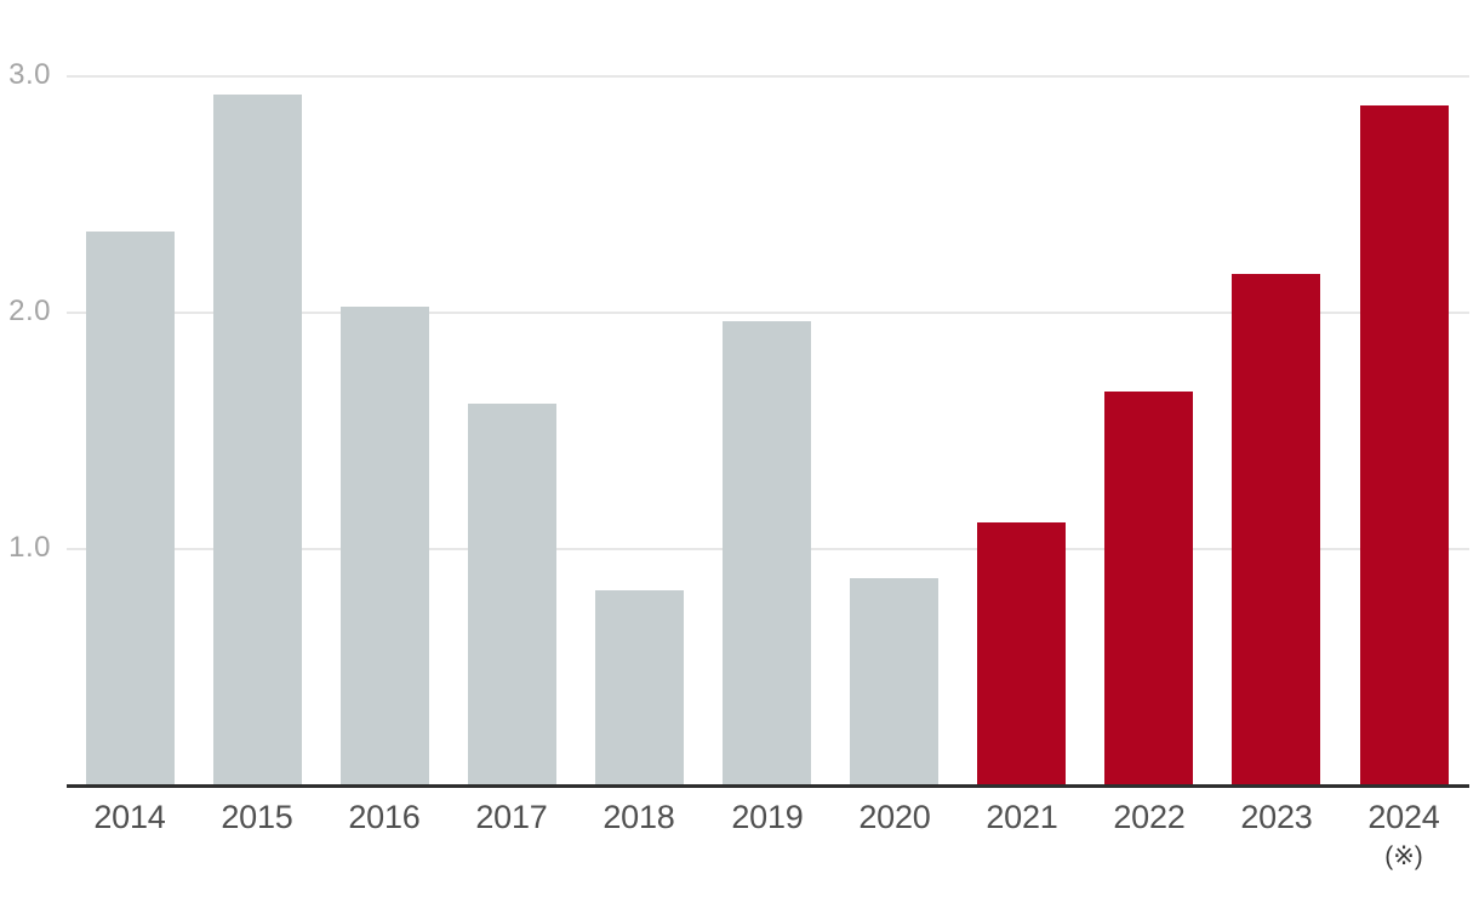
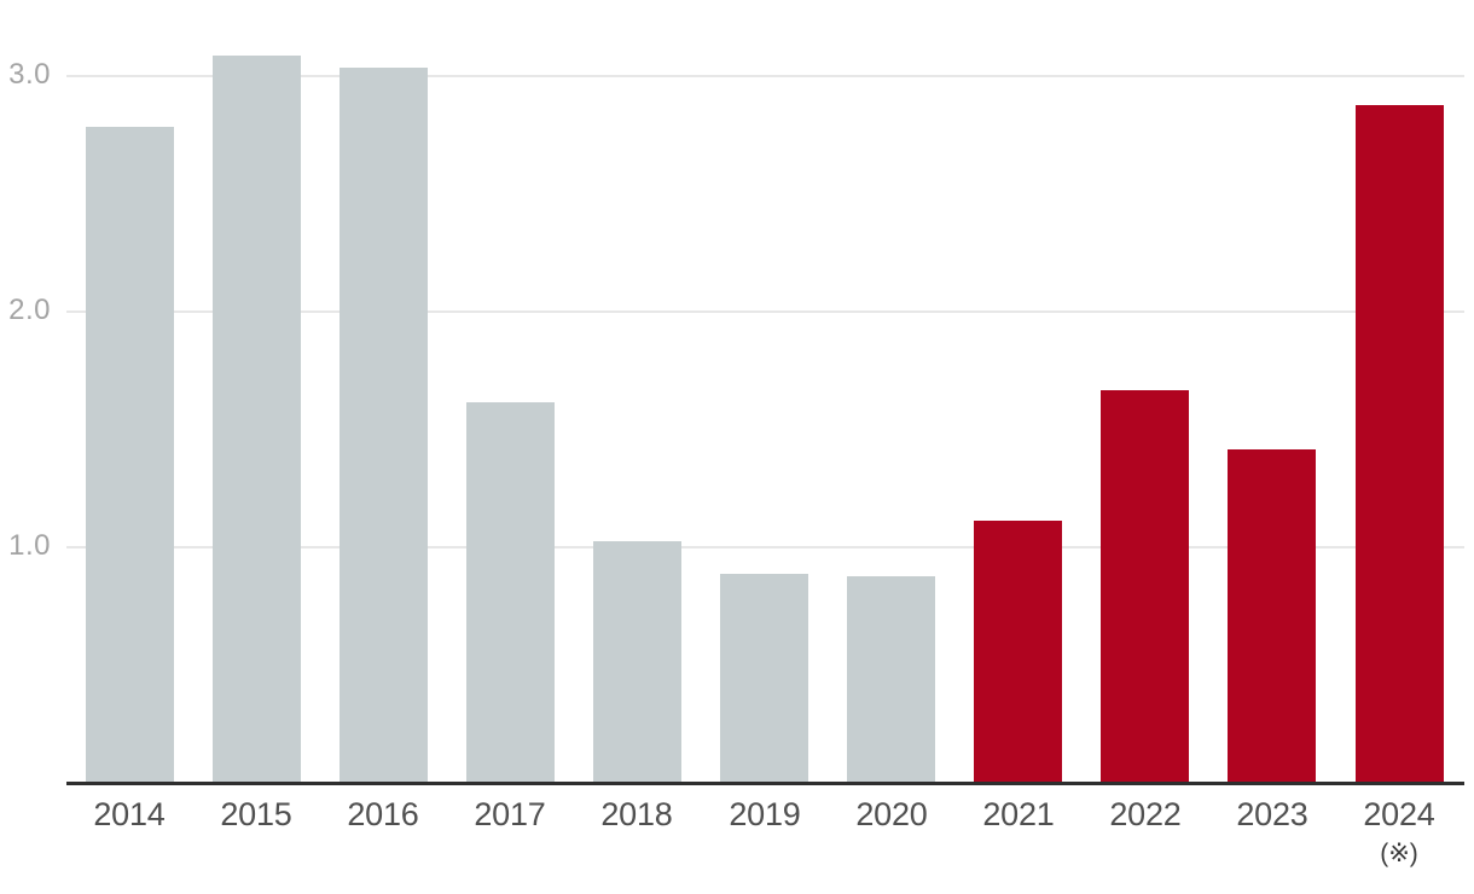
2014: 2.34 -> 2.78
2015: 2.92 -> 3.08
2016: 2.02 -> 3.03
2018: 0.82 -> 1.02
2019: 1.96 -> 0.88
2023: 2.16 -> 1.41
